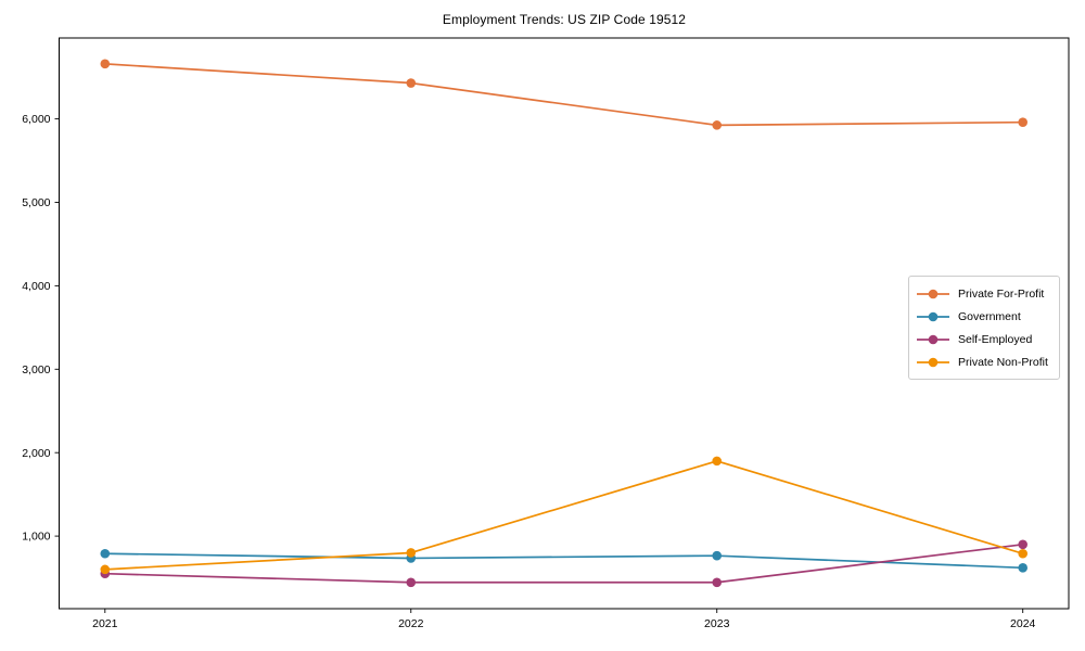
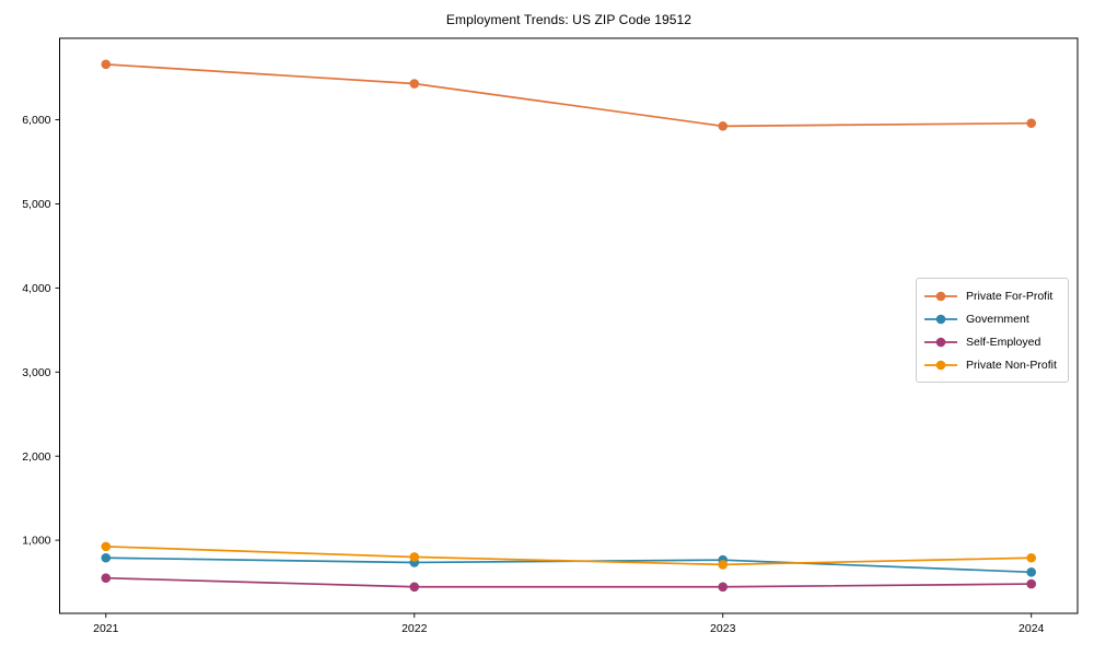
Private Non-Profit/2021: 600 -> 900
Private Non-Profit/2023: 1900 -> 700
Self-Employed/2024: 900 -> 500
